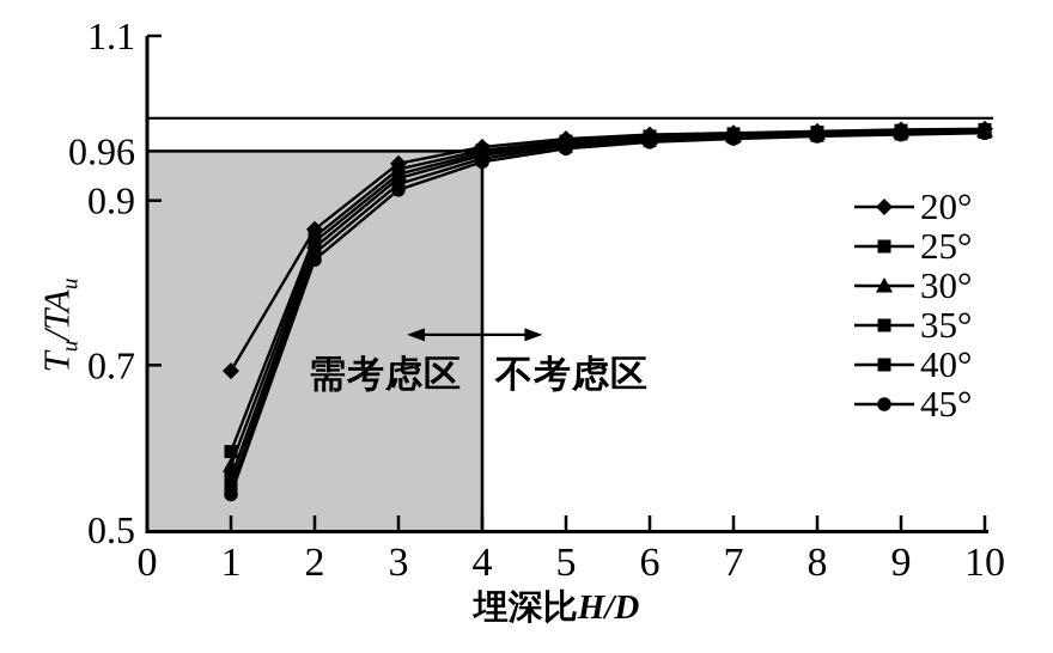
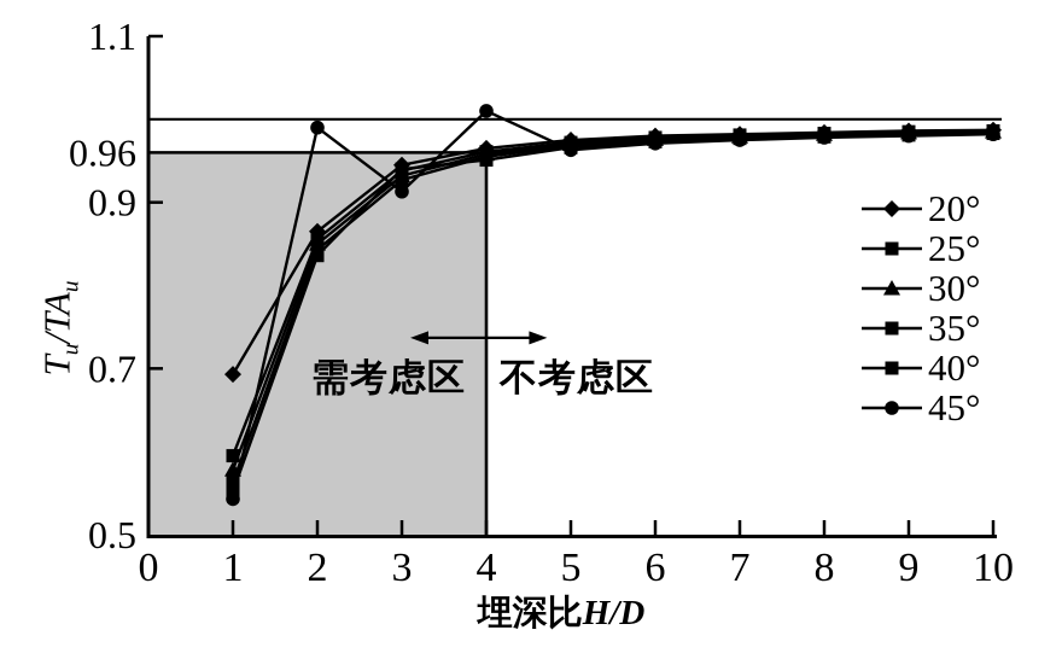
45°/2: 0.83 -> 0.99
40°/3: 0.92 -> 0.94
45°/4: 0.95 -> 1.01
